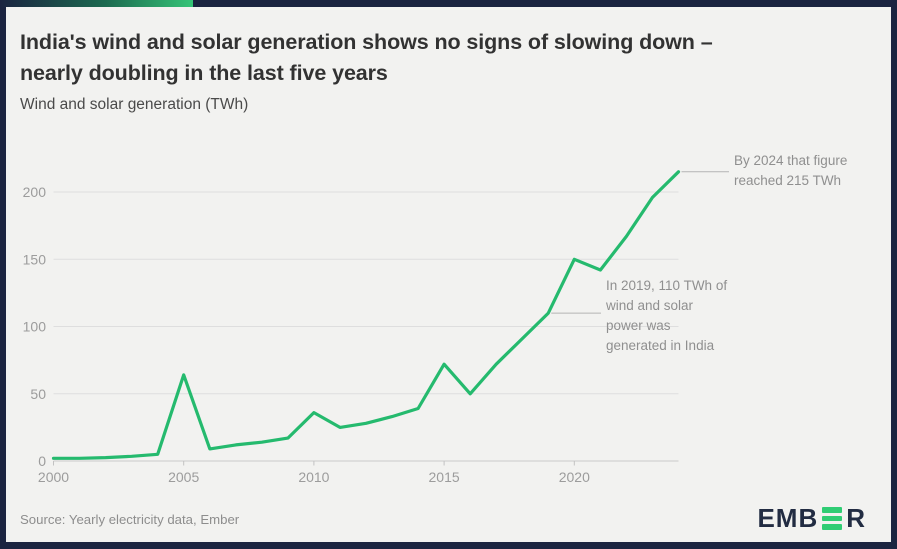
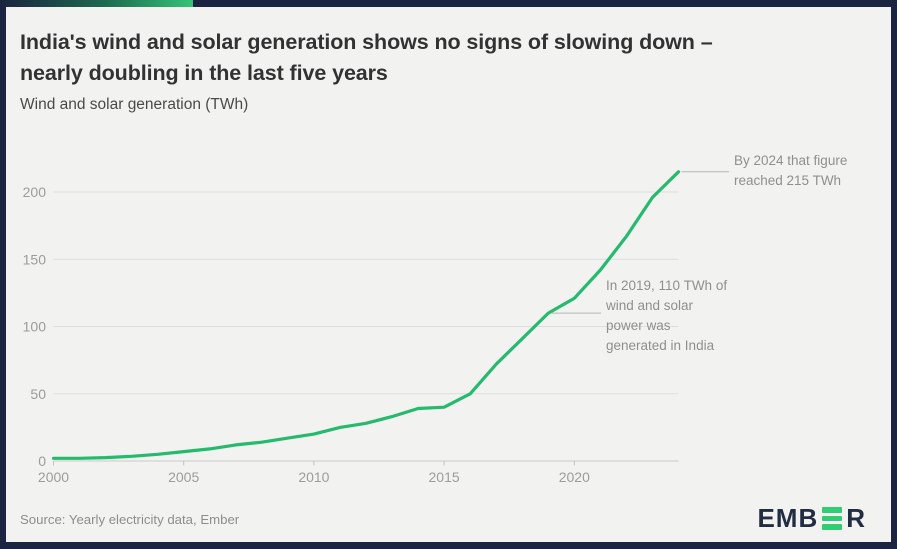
2005: 64 -> 7
2010: 36 -> 20
2015: 72 -> 40
2020: 150 -> 121
